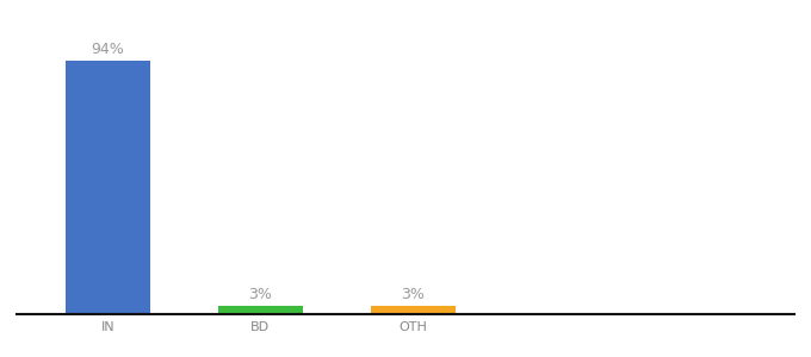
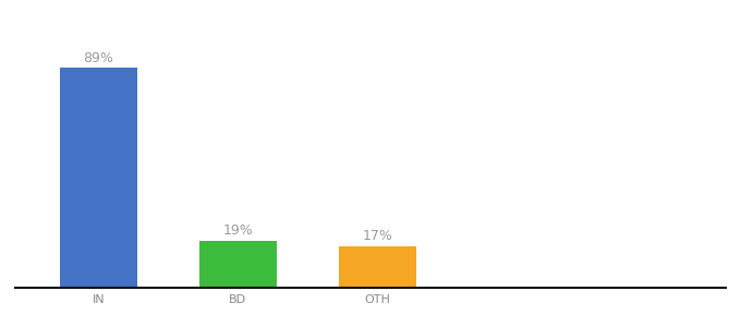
IN: 94% -> 89%
BD: 3% -> 19%
OTH: 3% -> 17%
